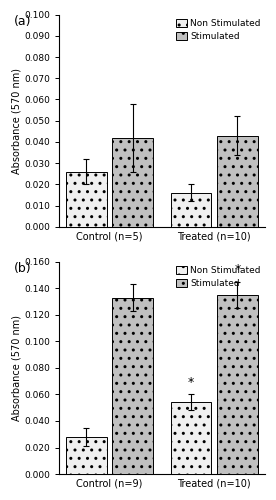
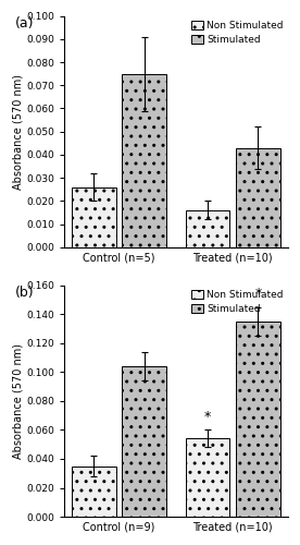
Stimulated/Control (n=5): 0.042 -> 0.075
Non Stimulated/Control (n=9): 0.028 -> 0.035
Stimulated/Control (n=9): 0.133 -> 0.104
